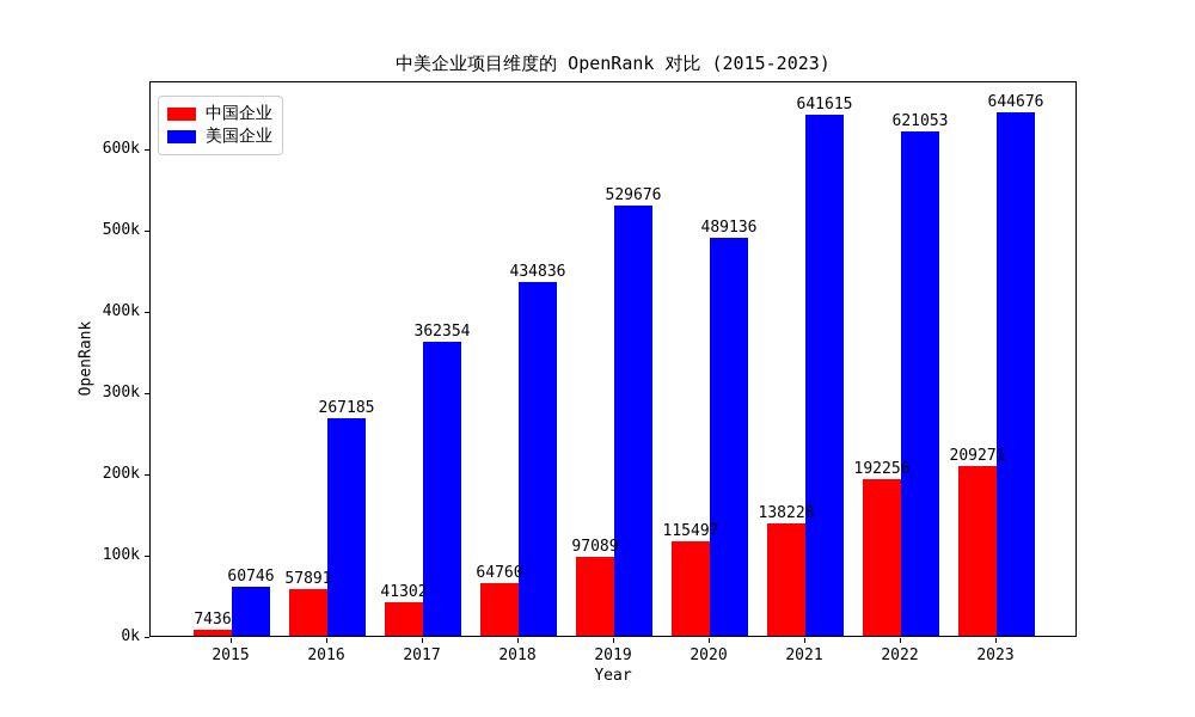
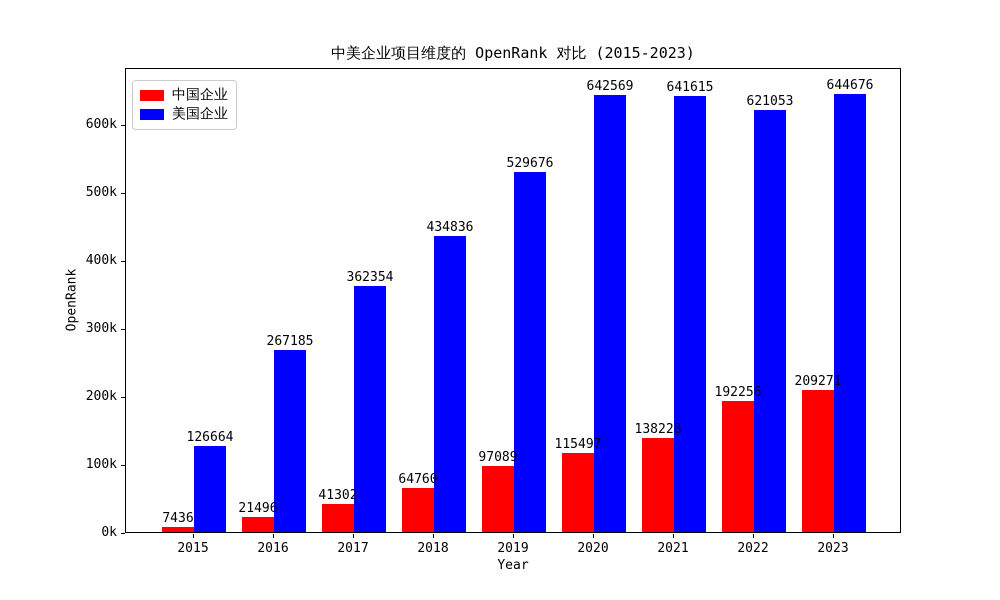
美国企业/2015: 60746 -> 126664
中国企业/2016: 57891 -> 21496
美国企业/2020: 489136 -> 642569
